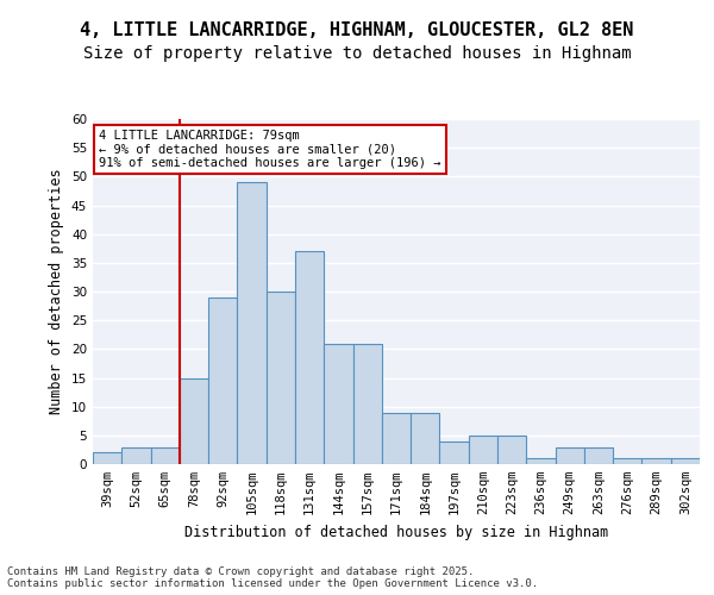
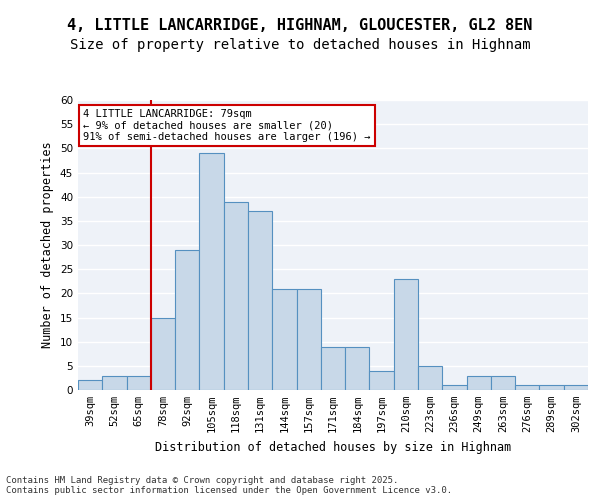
118sqm: 30 -> 39
210sqm: 5 -> 23
